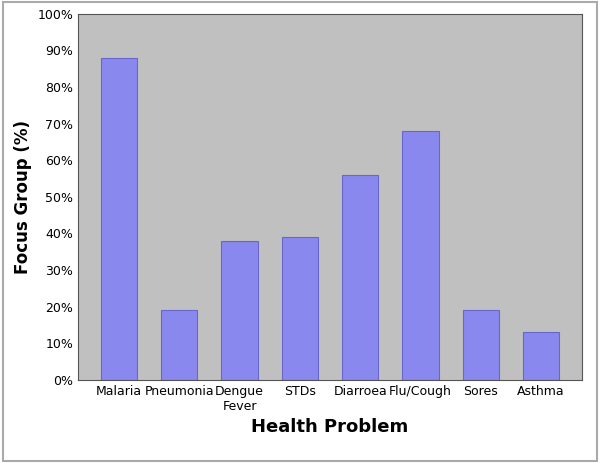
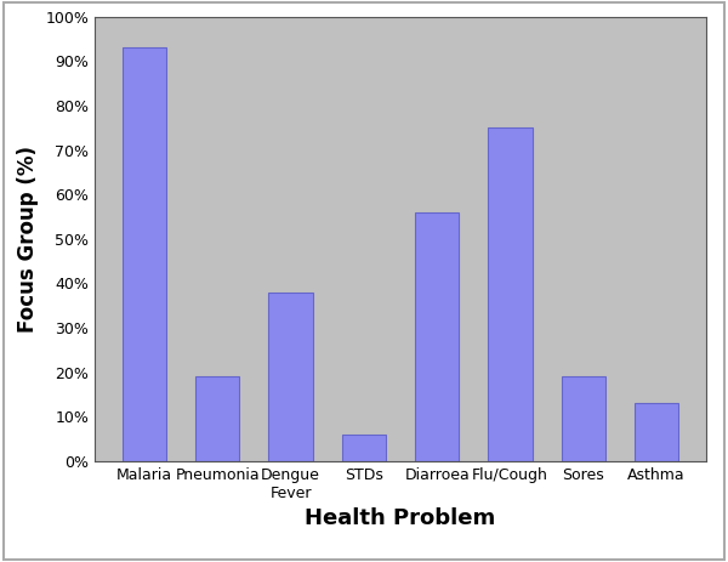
Malaria: 88% -> 93%
STDs: 39% -> 6%
Flu/Cough: 68% -> 75%
